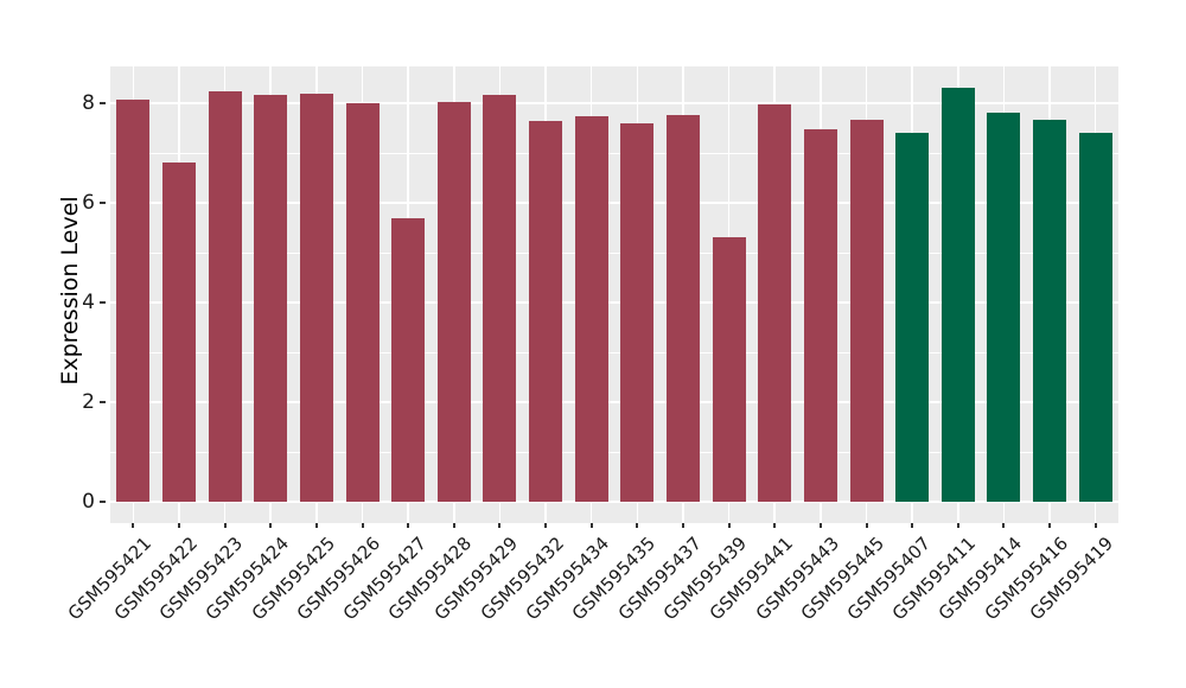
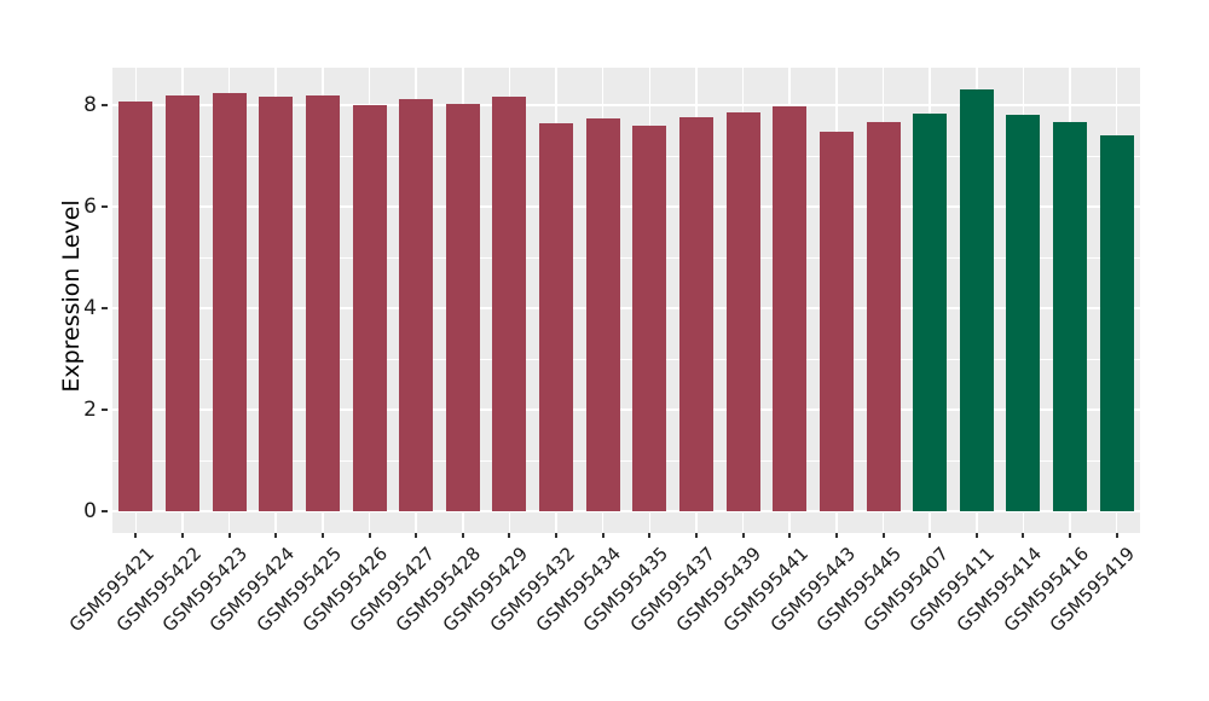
GSM595422: 6.8 -> 8.2
GSM595427: 5.7 -> 8.1
GSM595439: 5.3 -> 7.9
GSM595407: 7.4 -> 7.8
